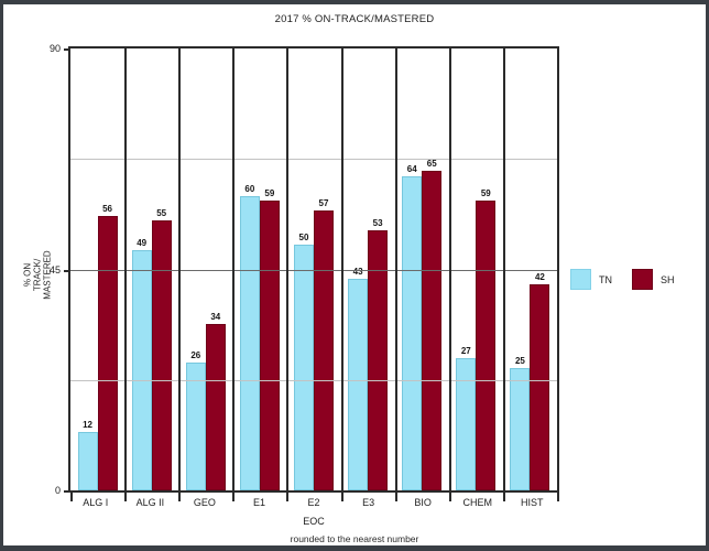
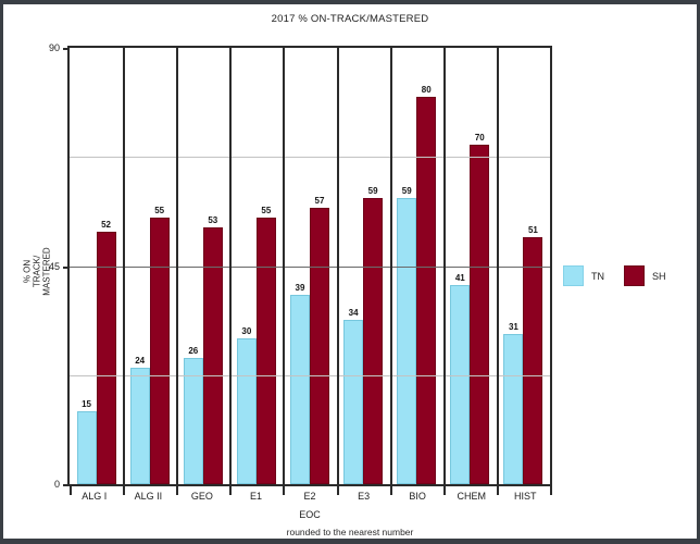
TN/ALG I: 12 -> 15
SH/ALG I: 56 -> 52
TN/ALG II: 49 -> 24
SH/GEO: 34 -> 53
TN/E1: 60 -> 30
SH/E1: 59 -> 55
TN/E2: 50 -> 39
TN/E3: 43 -> 34
SH/E3: 53 -> 59
TN/BIO: 64 -> 59
SH/BIO: 65 -> 80
TN/CHEM: 27 -> 41
SH/CHEM: 59 -> 70
TN/HIST: 25 -> 31
SH/HIST: 42 -> 51
